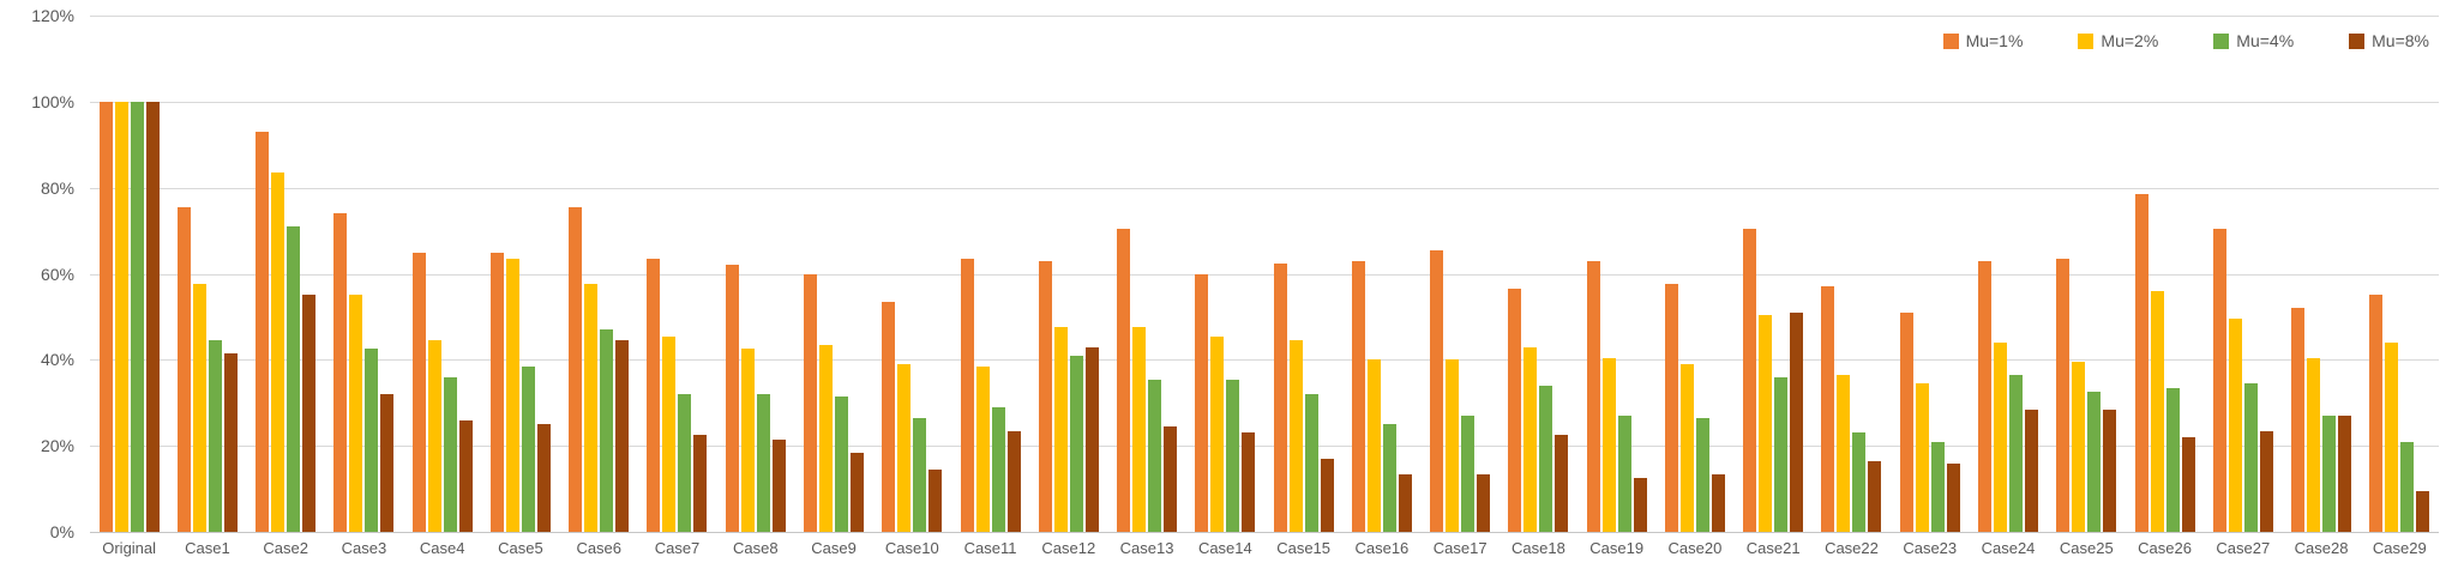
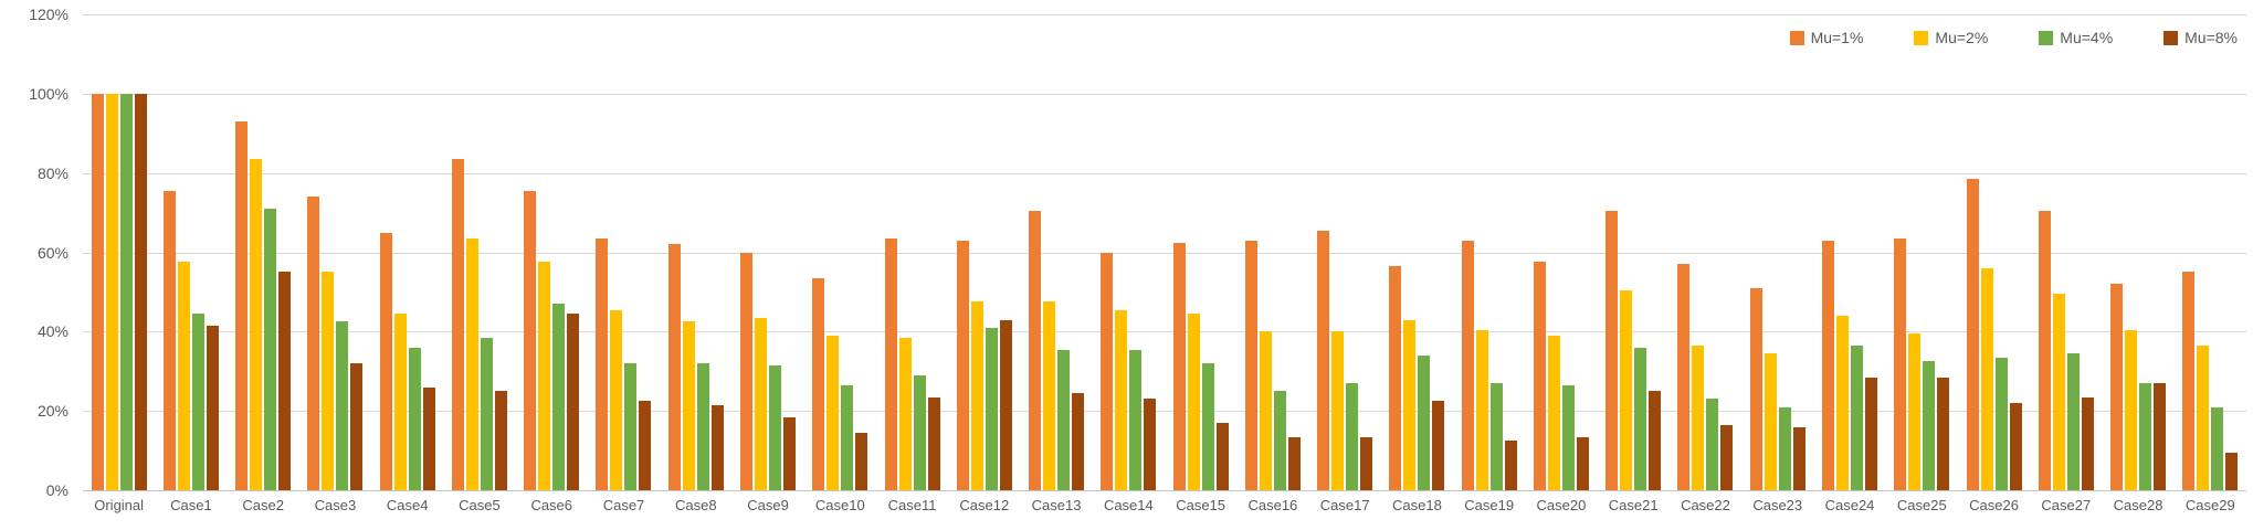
Mu=1%/Case5: 65% -> 84%
Mu=8%/Case21: 51% -> 25%
Mu=2%/Case29: 44% -> 36%
